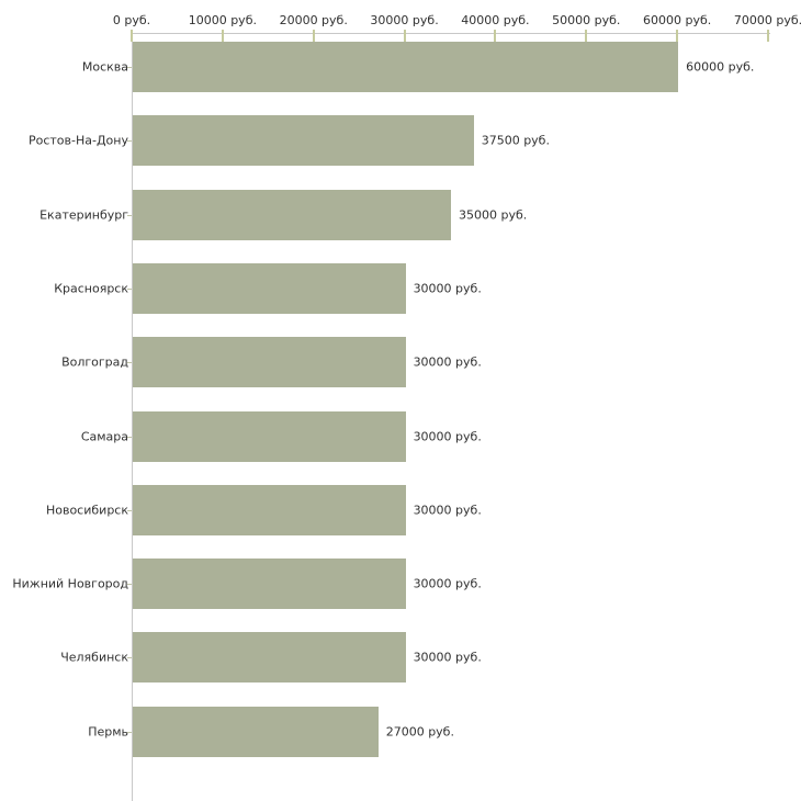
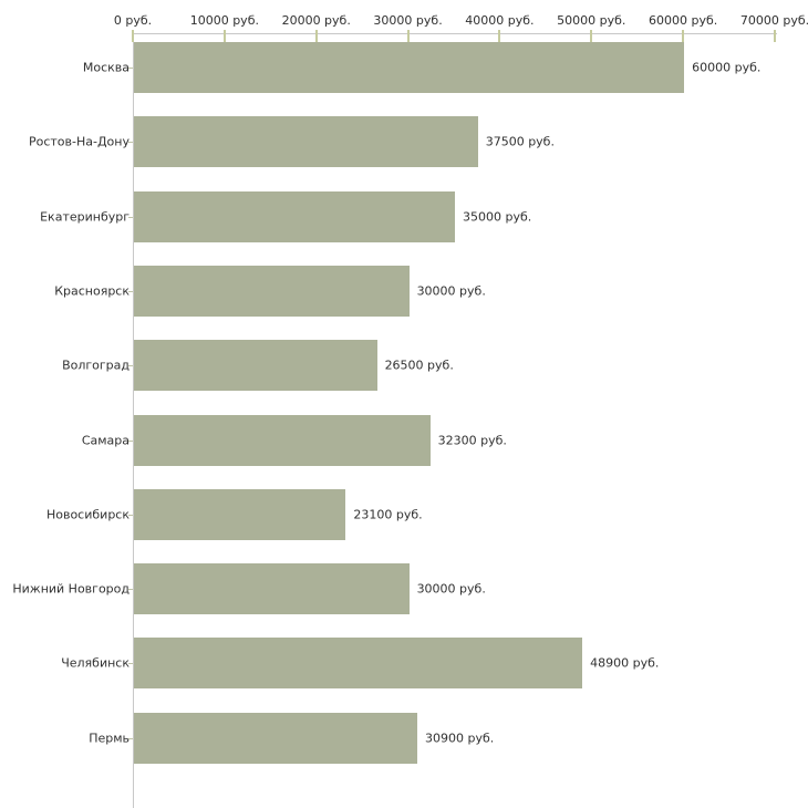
Волгоград: 30000 -> 26500
Самара: 30000 -> 32300
Новосибирск: 30000 -> 23100
Челябинск: 30000 -> 48900
Пермь: 27000 -> 30900
